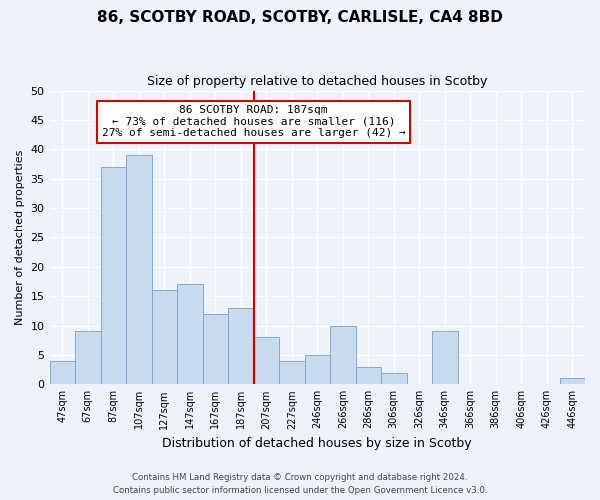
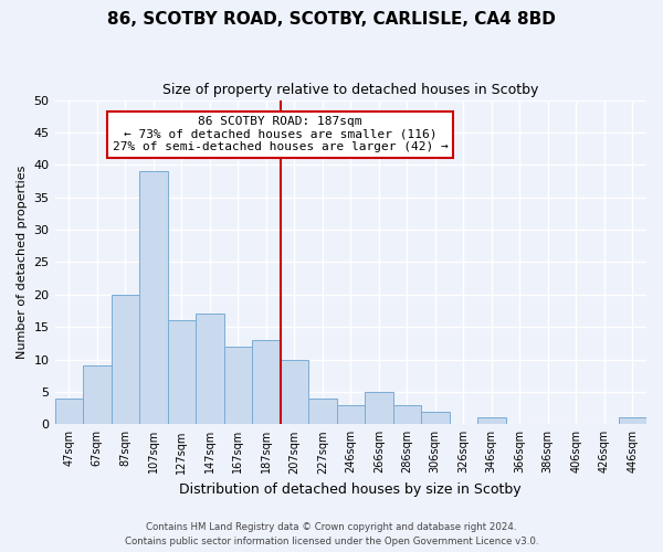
87sqm: 37 -> 20
207sqm: 8 -> 10
246sqm: 5 -> 3
266sqm: 10 -> 5
346sqm: 9 -> 1
